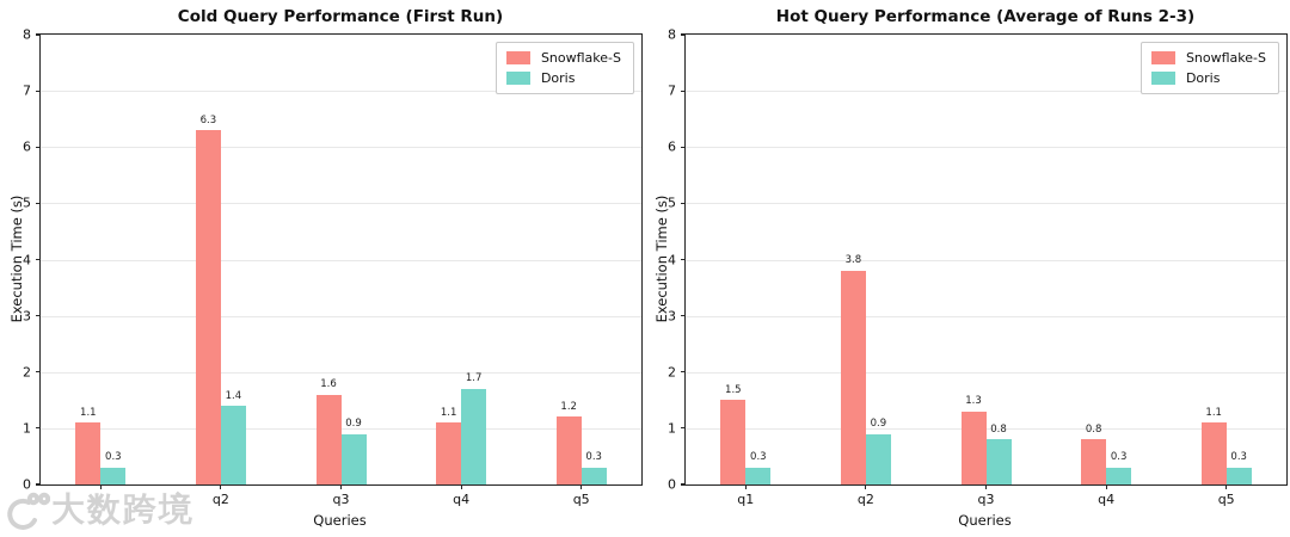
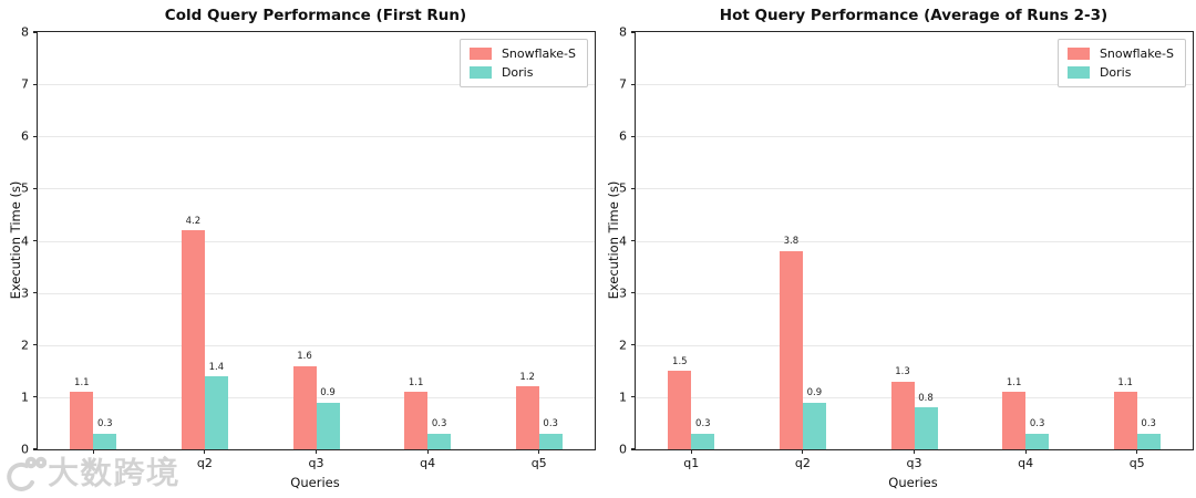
Cold Query Performance (First Run)/Snowflake-S/q2: 6.3 -> 4.2
Cold Query Performance (First Run)/Doris/q4: 1.7 -> 0.3
Hot Query Performance (Average of Runs 2-3)/Snowflake-S/q4: 0.8 -> 1.1
